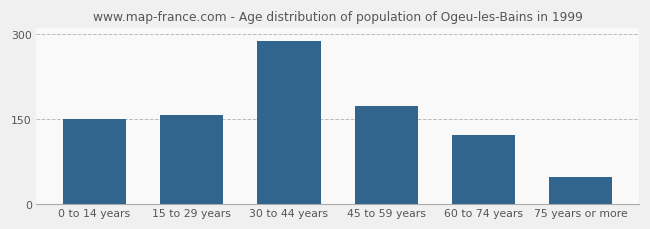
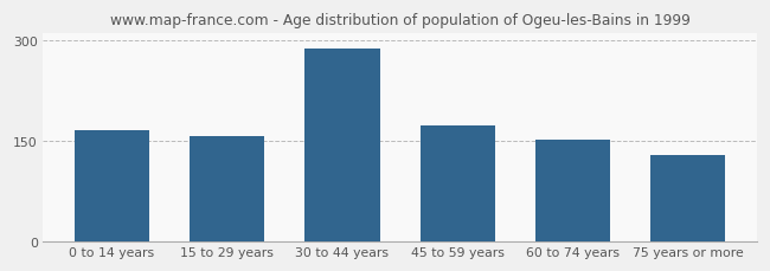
0 to 14 years: 150 -> 166
60 to 74 years: 122 -> 152
75 years or more: 48 -> 129
